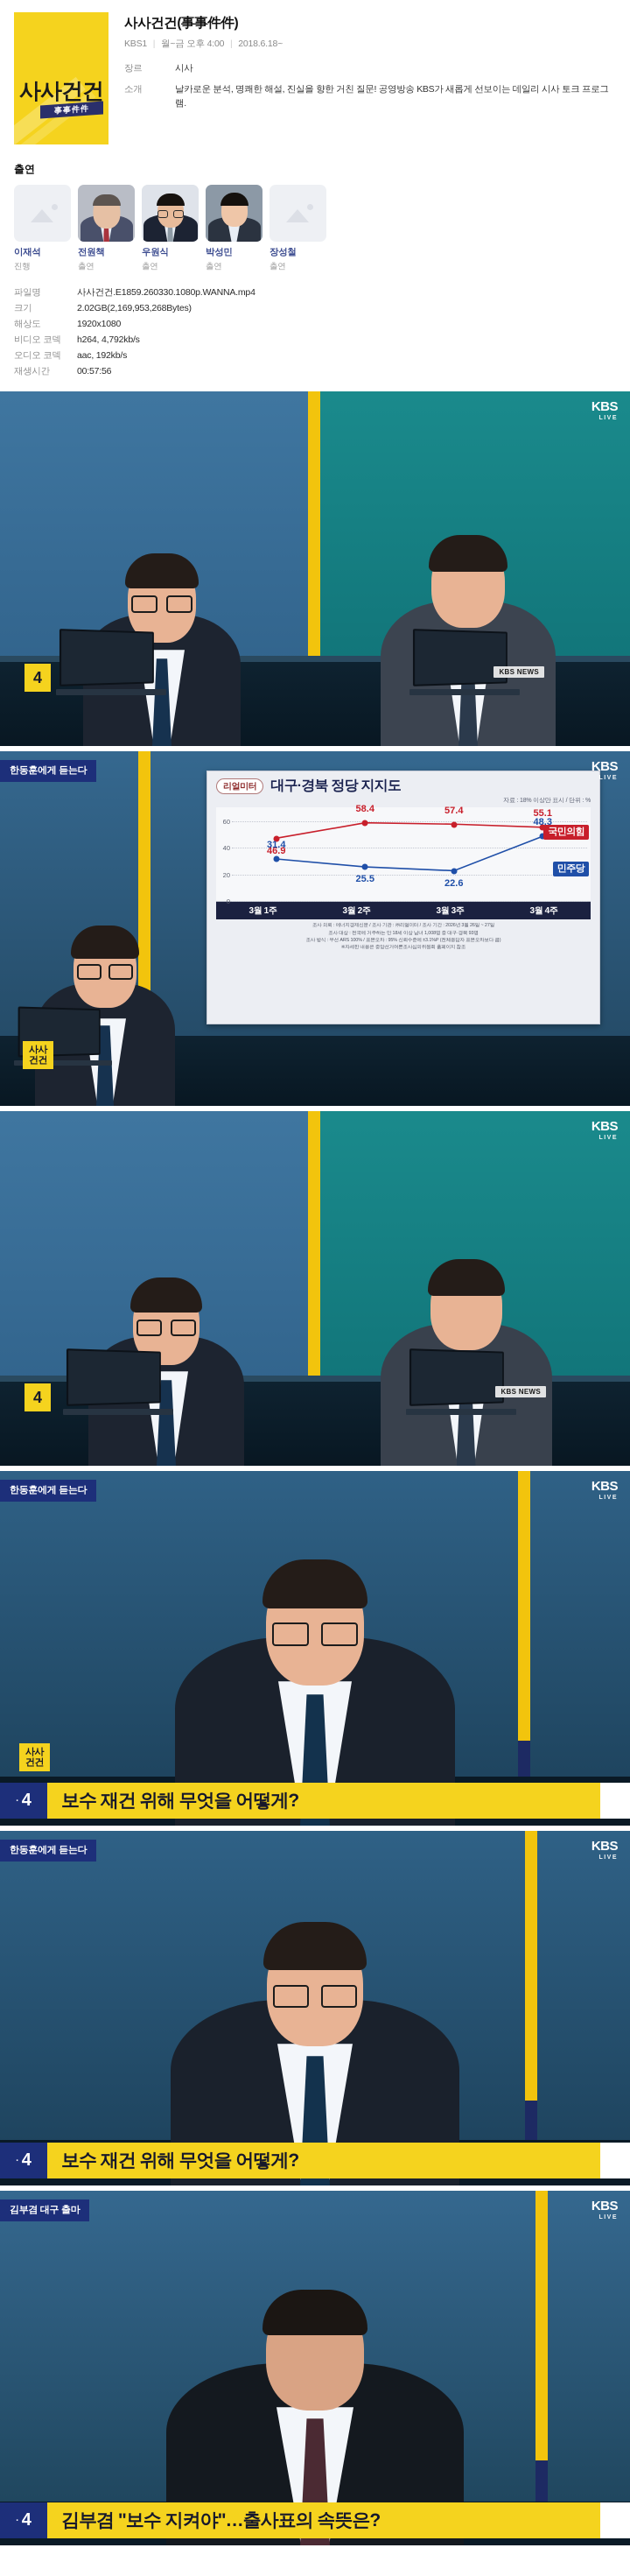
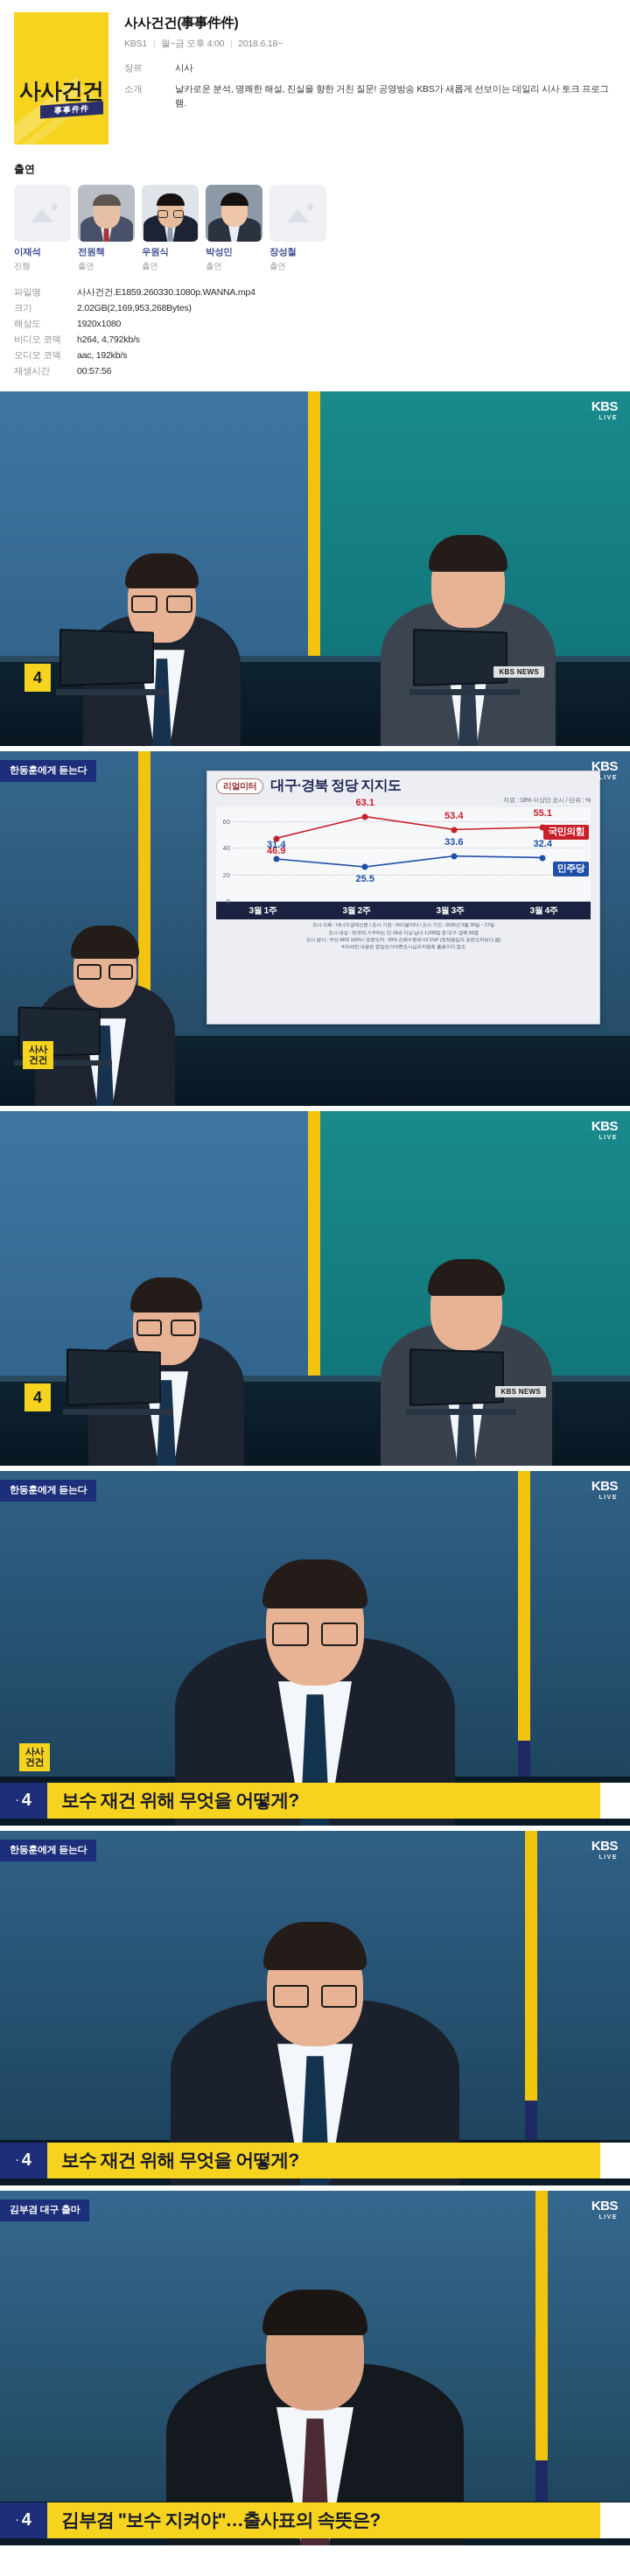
국민의힘/3월 2주: 58.4 -> 63.1
국민의힘/3월 3주: 57.4 -> 53.4
민주당/3월 3주: 22.6 -> 33.6
민주당/3월 4주: 48.3 -> 32.4
